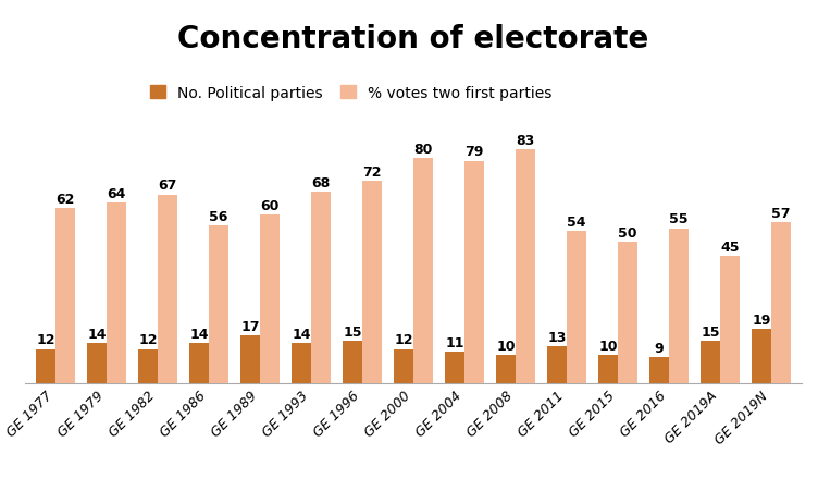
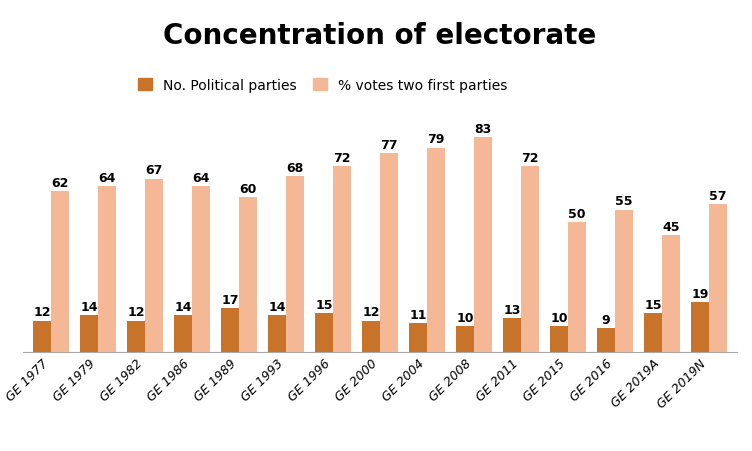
% votes two first parties/GE 1986: 56 -> 64
% votes two first parties/GE 2000: 80 -> 77
% votes two first parties/GE 2011: 54 -> 72
